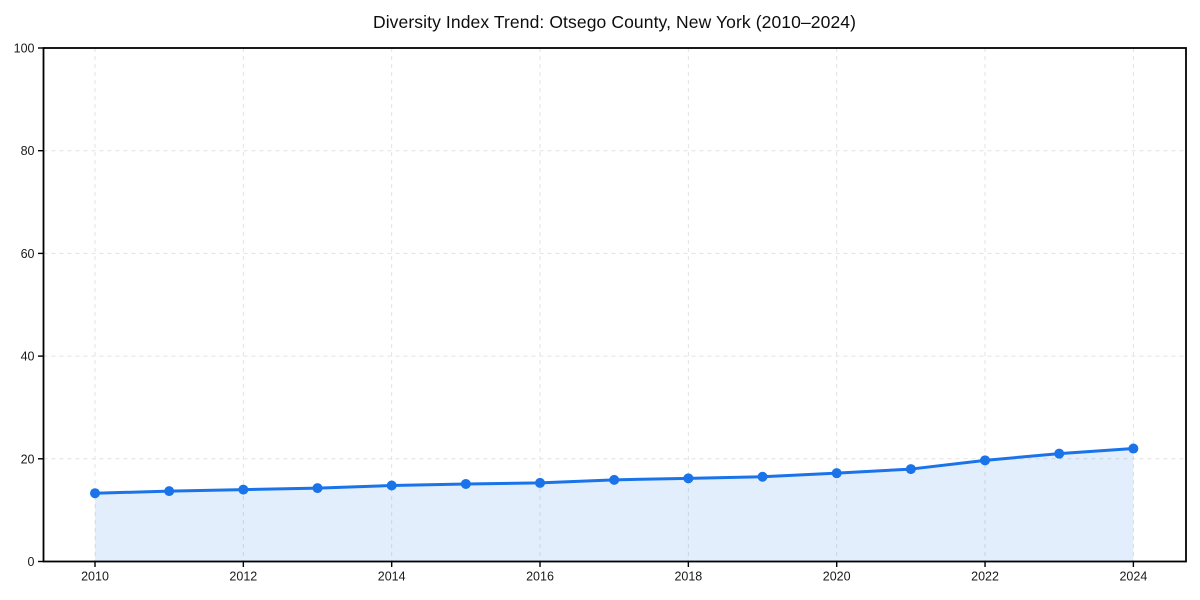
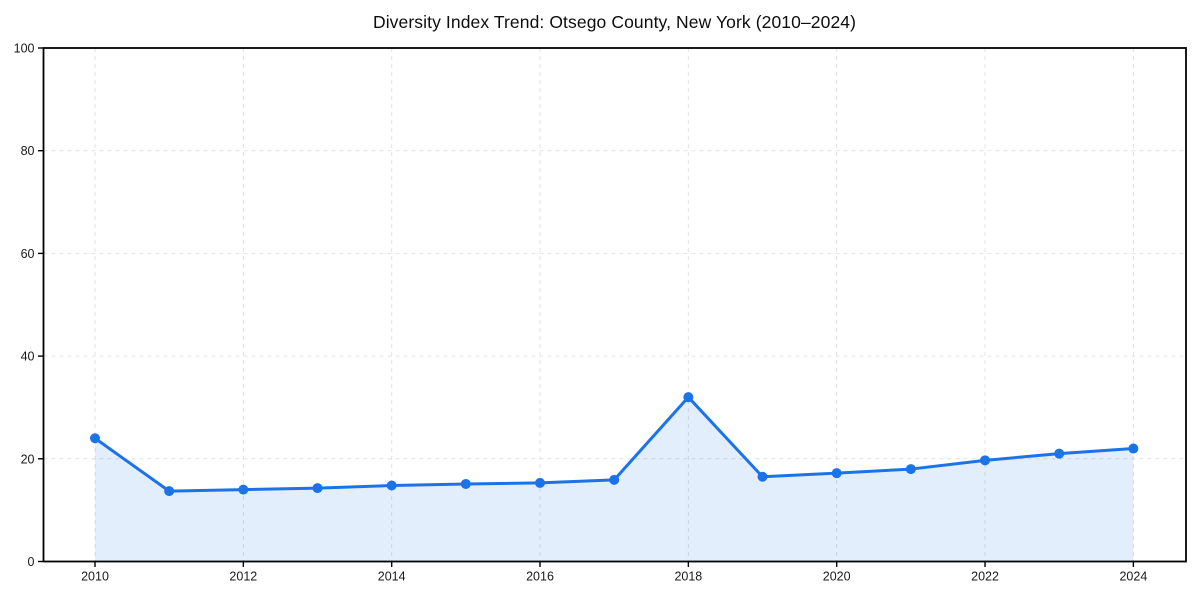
2010: 13 -> 24
2018: 16 -> 32
